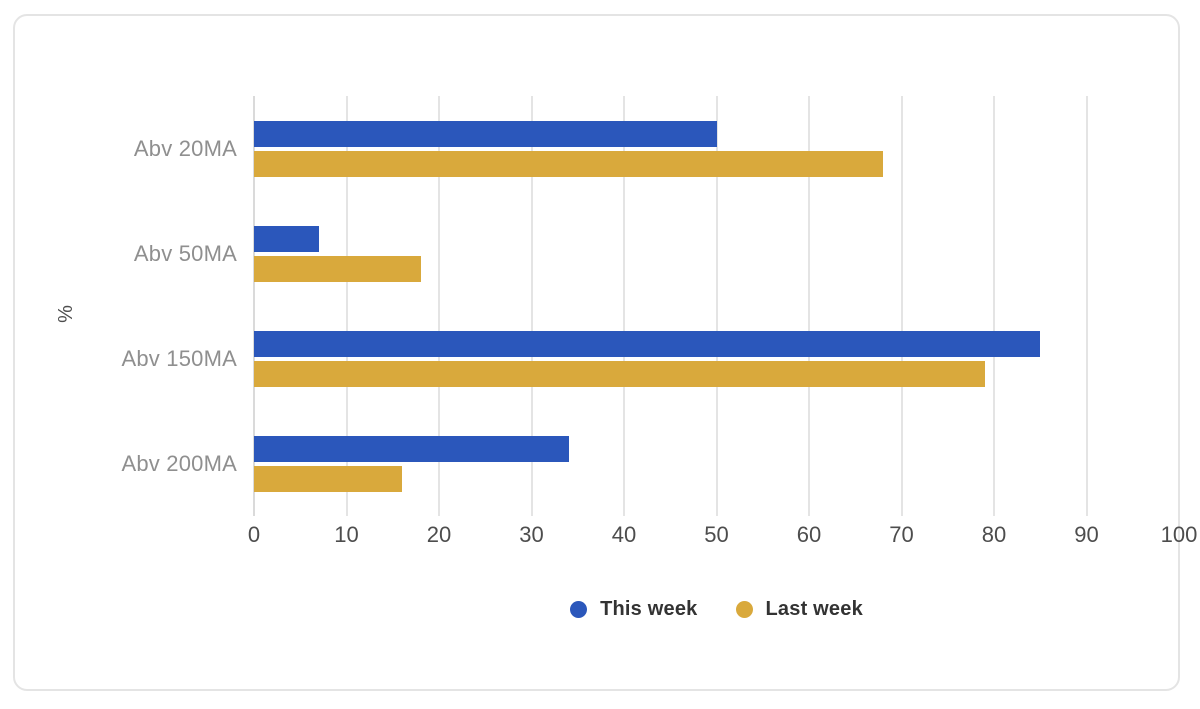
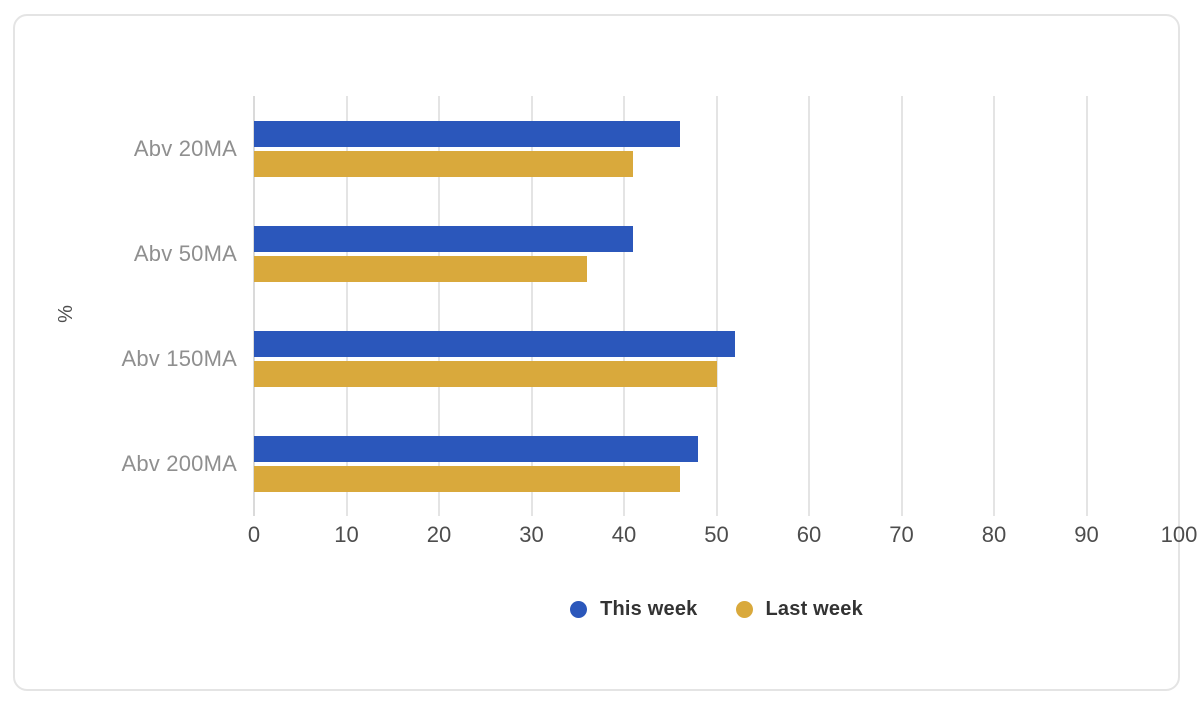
This week/Abv 20MA: 50 -> 46
Last week/Abv 20MA: 68 -> 41
This week/Abv 50MA: 7 -> 41
Last week/Abv 50MA: 18 -> 36
This week/Abv 150MA: 85 -> 52
Last week/Abv 150MA: 79 -> 50
This week/Abv 200MA: 34 -> 48
Last week/Abv 200MA: 16 -> 46
